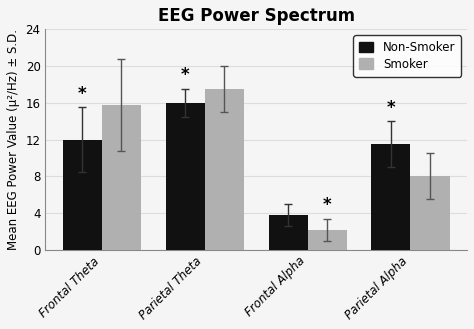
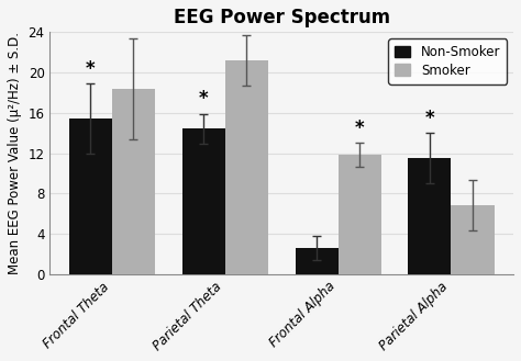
Non-Smoker/Frontal Theta: 12.0 -> 15.4
Smoker/Frontal Theta: 15.8 -> 18.4
Non-Smoker/Parietal Theta: 16.0 -> 14.4
Smoker/Parietal Theta: 17.5 -> 21.2
Non-Smoker/Frontal Alpha: 3.8 -> 2.6
Smoker/Frontal Alpha: 2.2 -> 11.8
Smoker/Parietal Alpha: 8.0 -> 6.8
